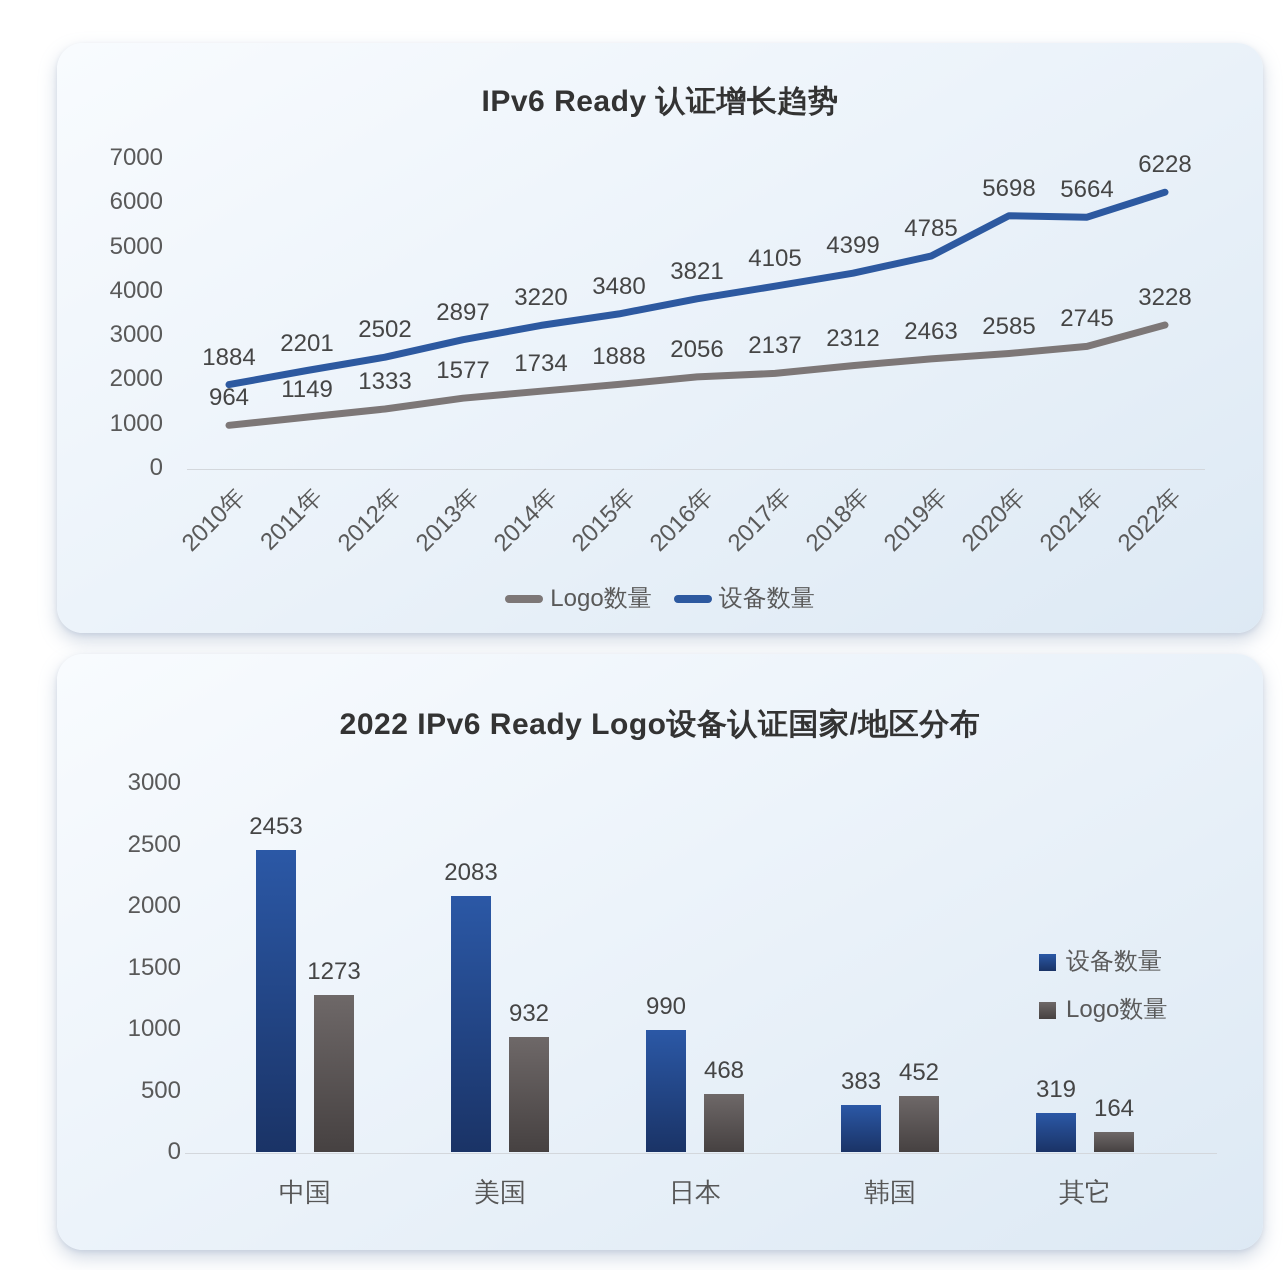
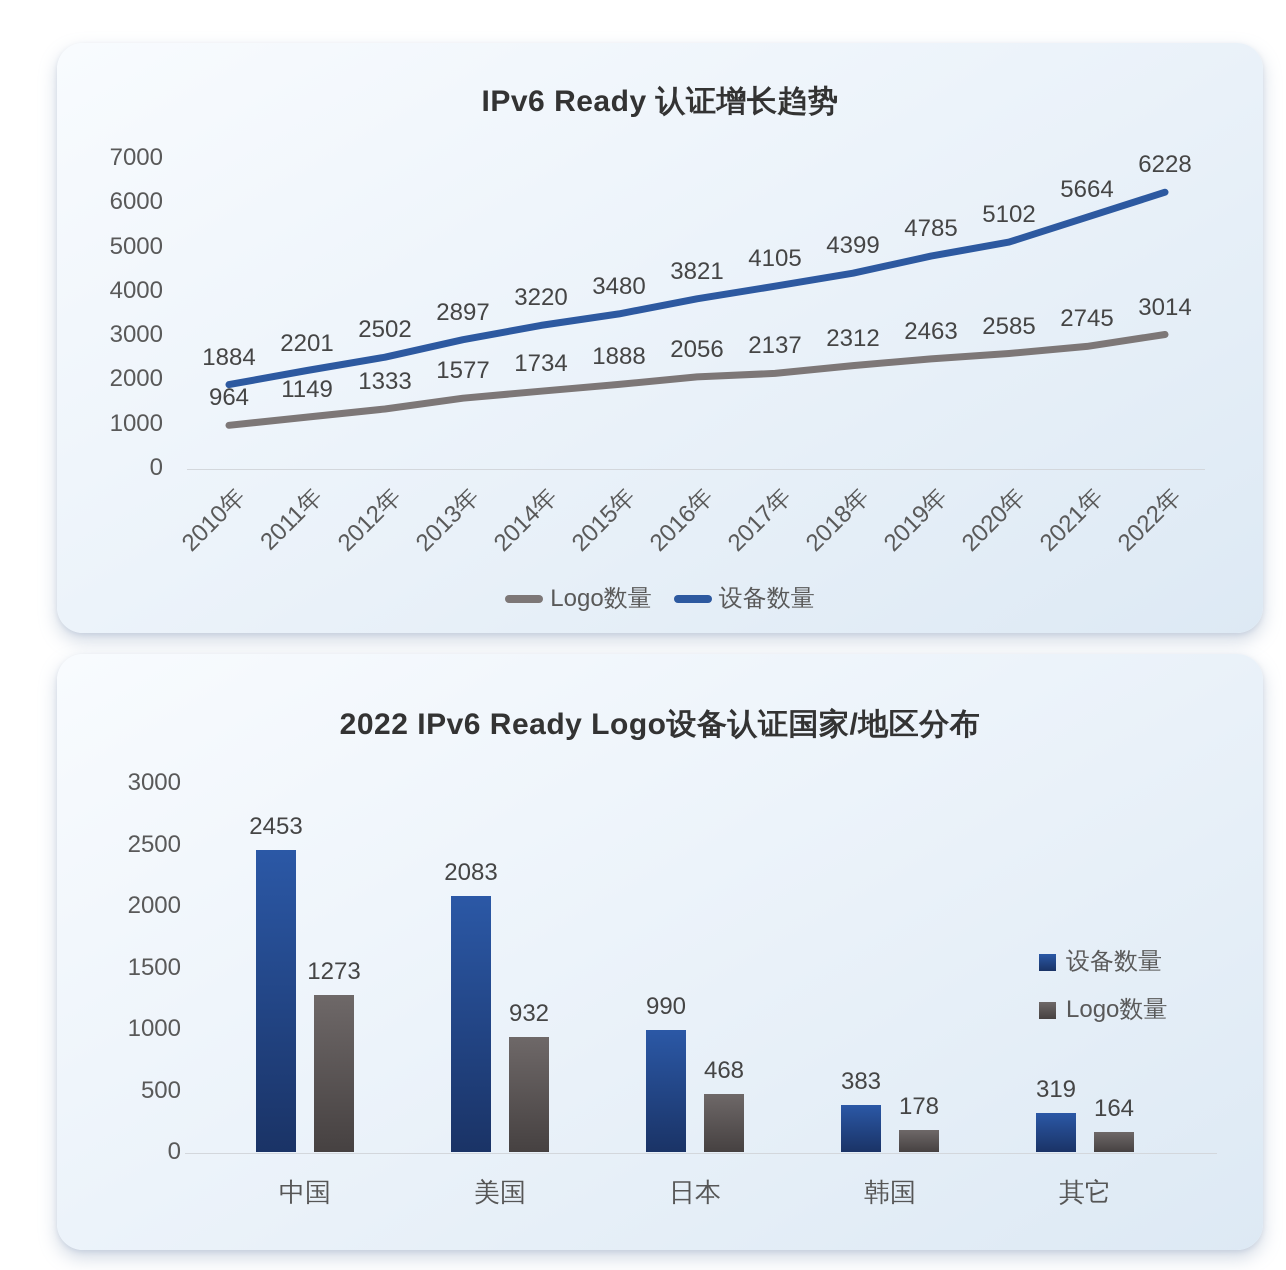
IPv6 Ready 认证增长趋势/设备数量/2020年: 5698 -> 5102
IPv6 Ready 认证增长趋势/Logo数量/2022年: 3228 -> 3014
2022 IPv6 Ready Logo设备认证国家/地区分布/Logo数量/韩国: 452 -> 178
